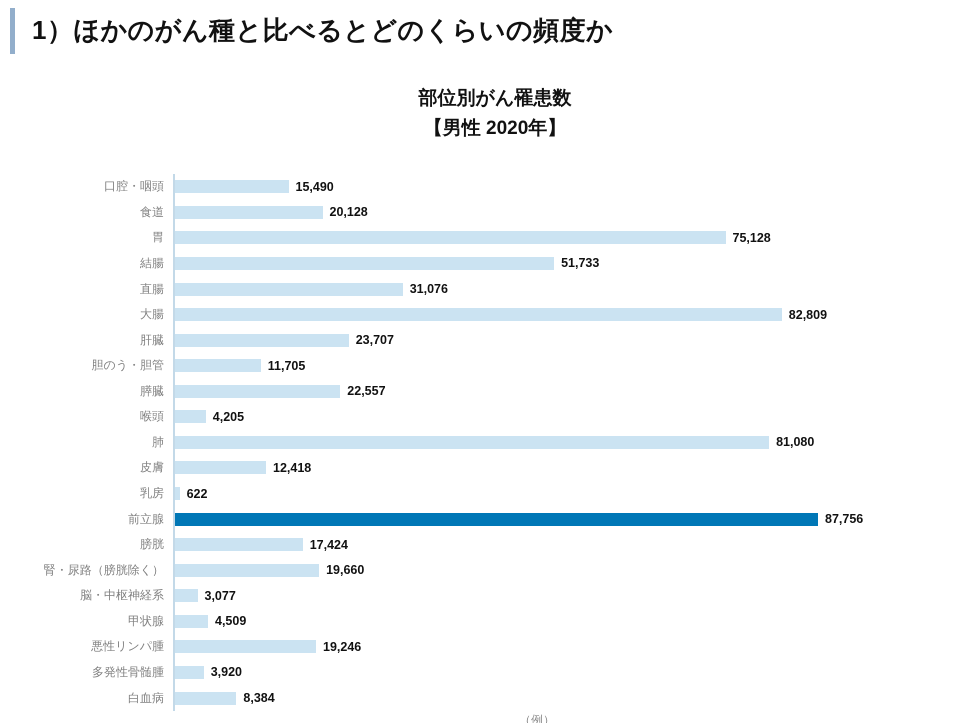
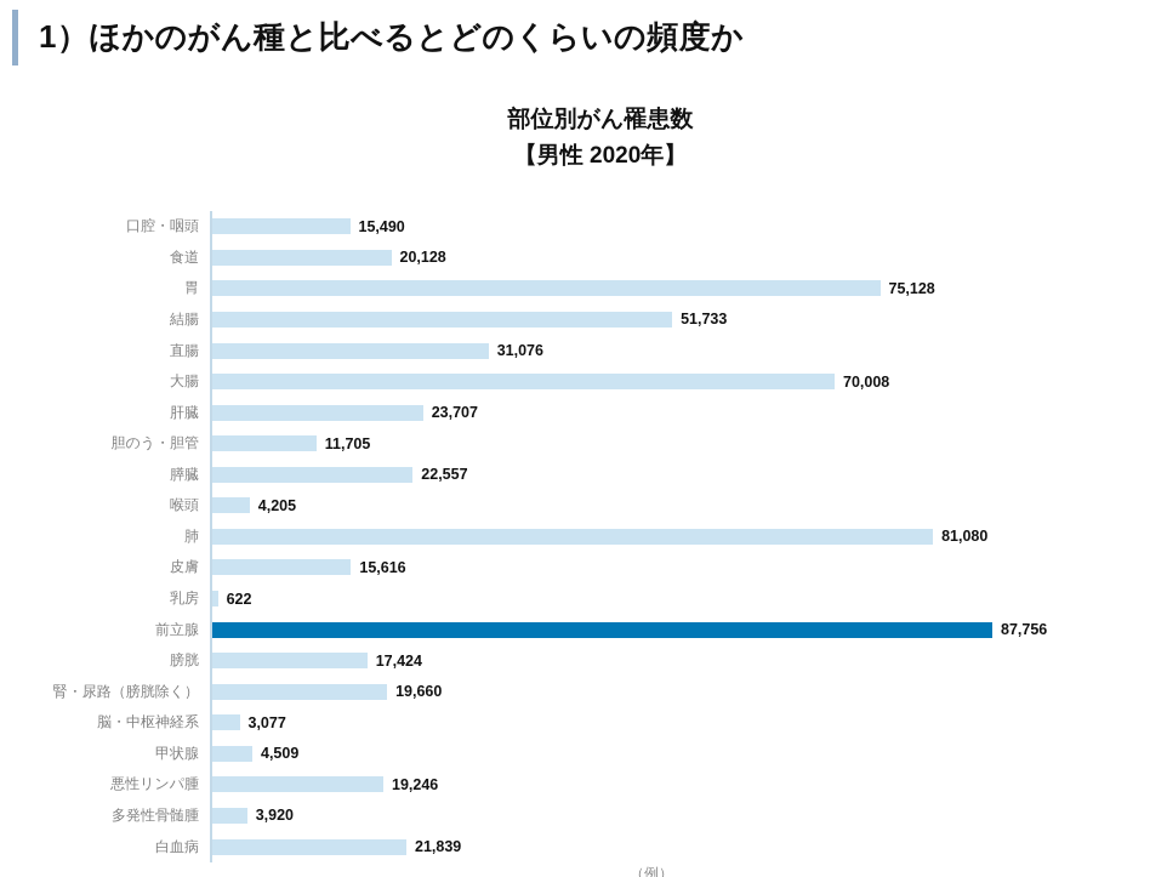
大腸: 82,809 -> 70,008
皮膚: 12,418 -> 15,616
白血病: 8,384 -> 21,839
